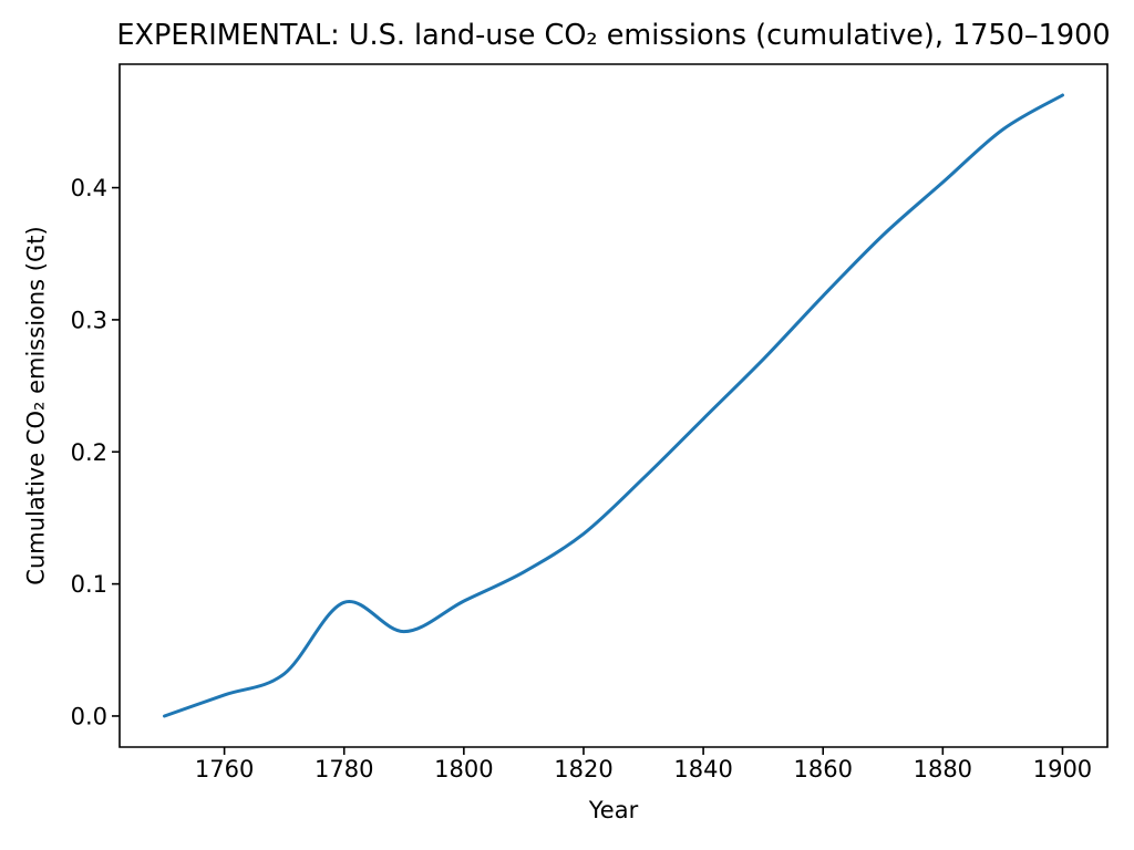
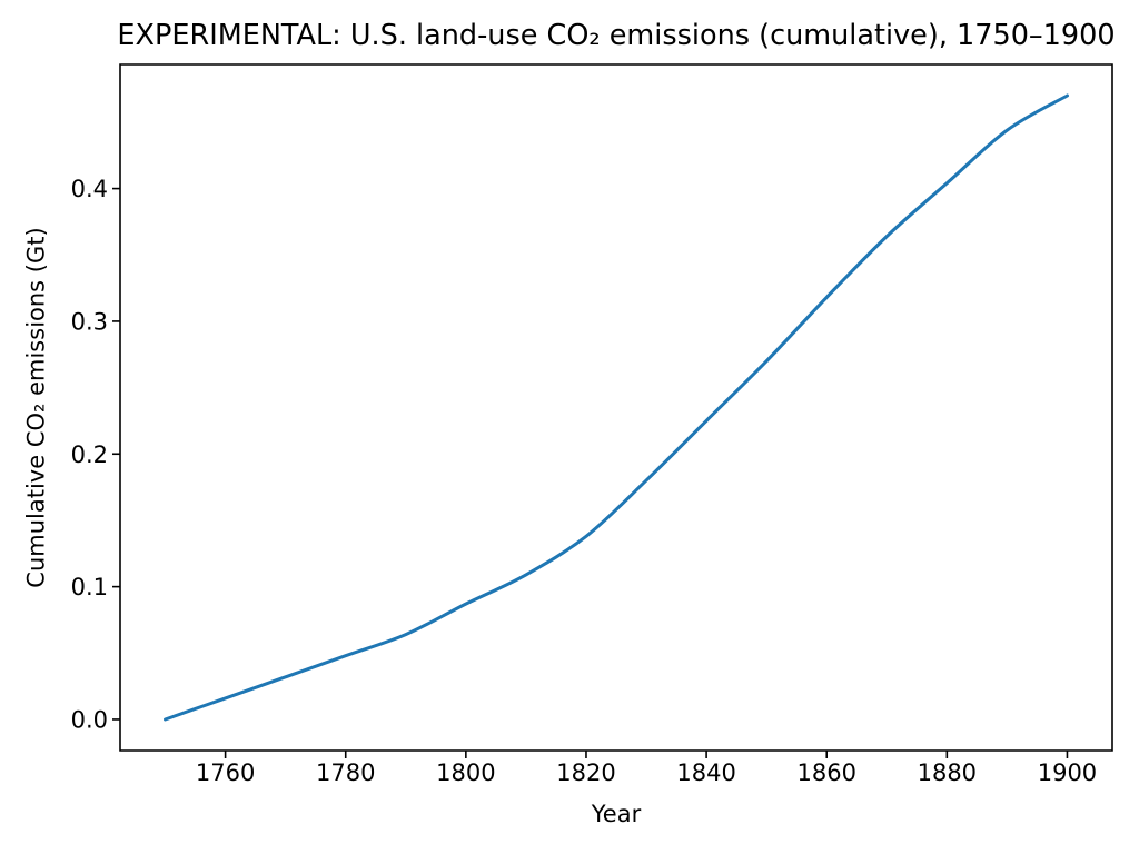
1780: 0.086 -> 0.048
